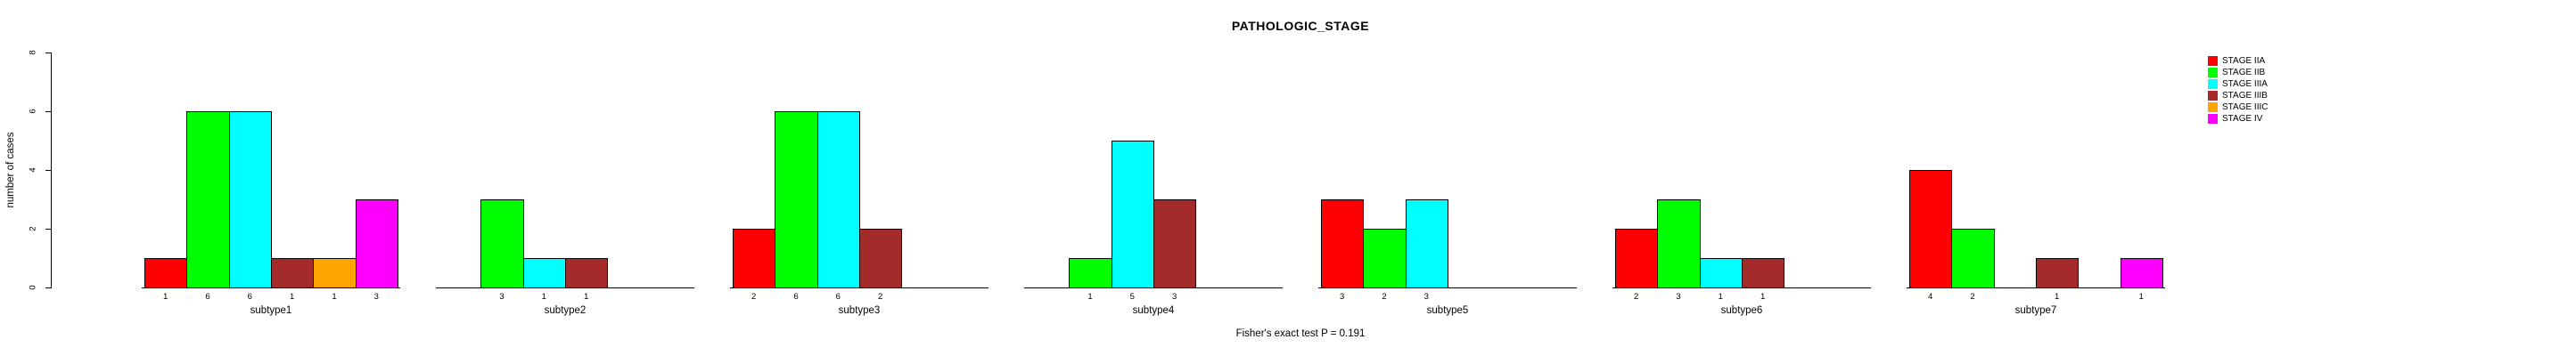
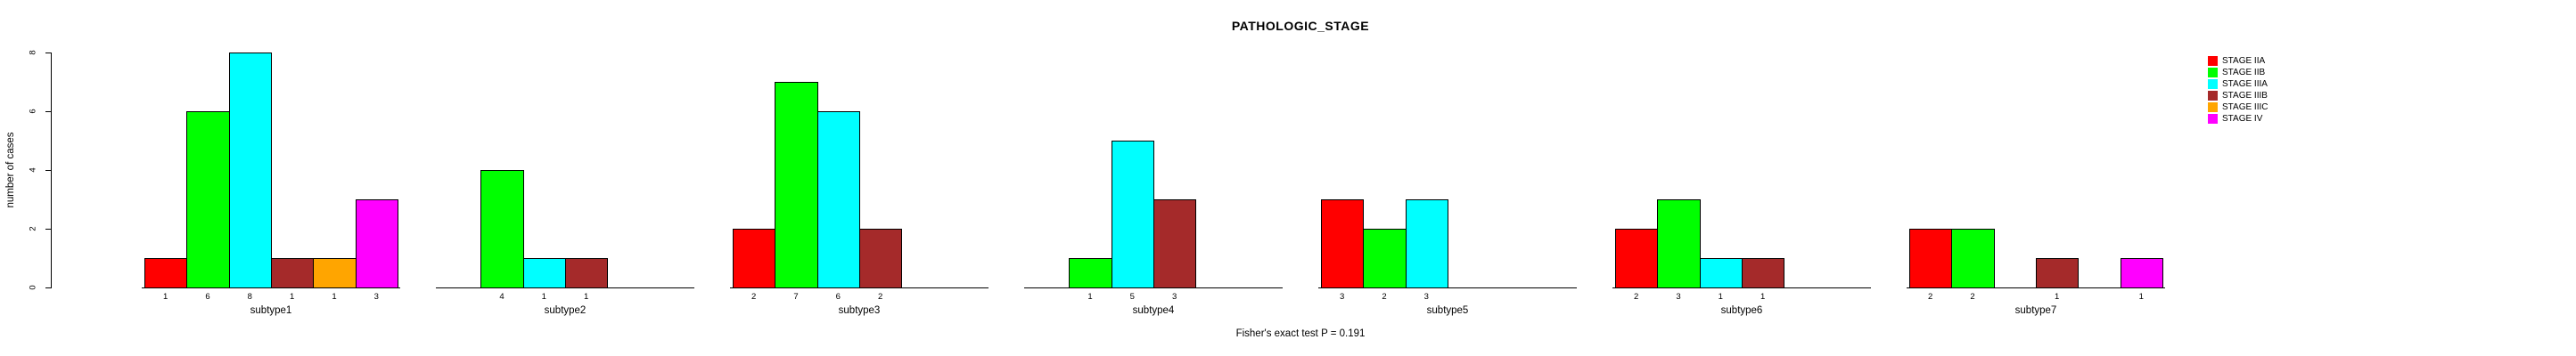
STAGE IIIA/subtype1: 6 -> 8
STAGE IIB/subtype2: 3 -> 4
STAGE IIB/subtype3: 6 -> 7
STAGE IIA/subtype7: 4 -> 2
